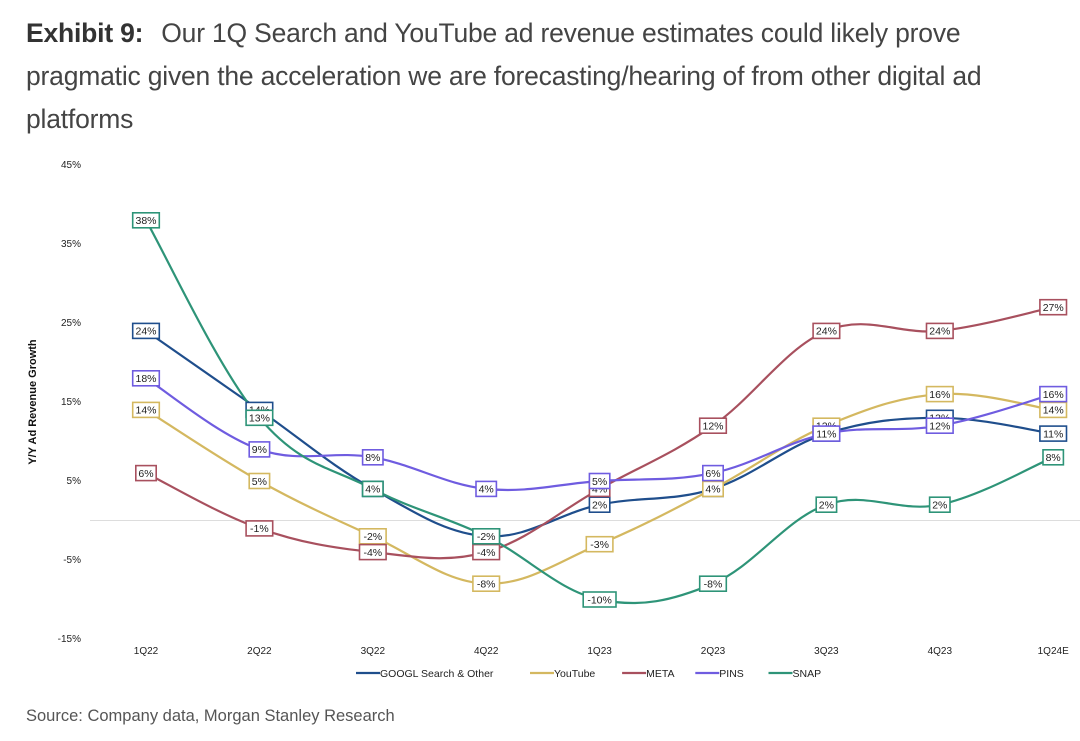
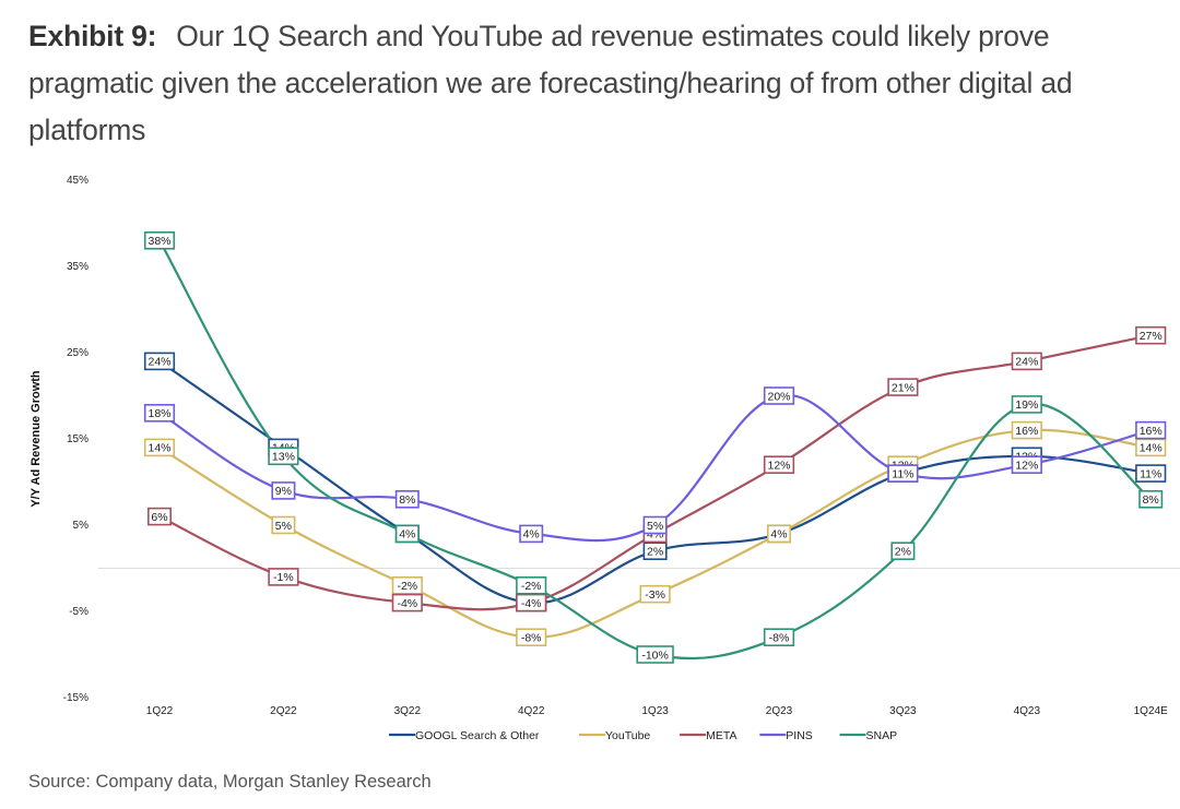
GOOGL Search & Other/4Q22: -2% -> -4%
PINS/2Q23: 6% -> 20%
META/3Q23: 24% -> 21%
SNAP/4Q23: 2% -> 19%
